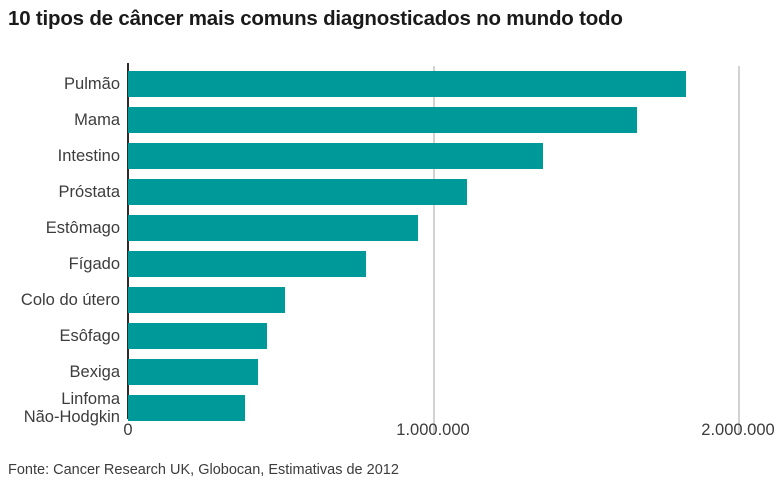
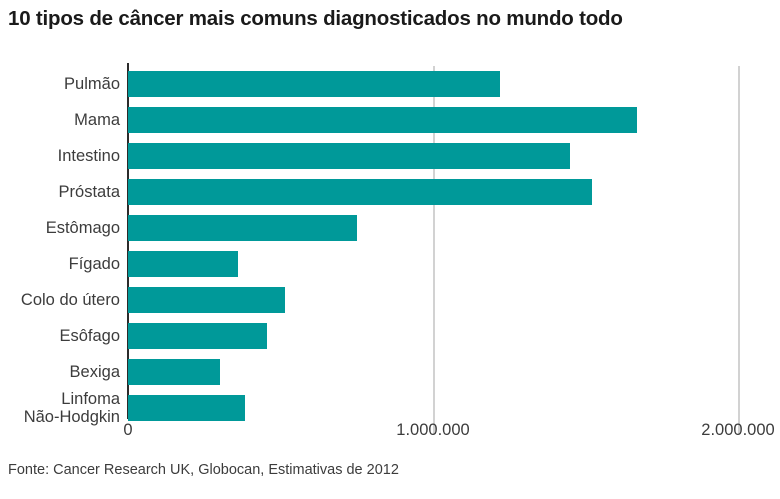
Pulmão: 1830000 -> 1220000
Intestino: 1360000 -> 1450000
Próstata: 1110000 -> 1520000
Estômago: 950000 -> 750000
Fígado: 780000 -> 360000
Bexiga: 420000 -> 300000
